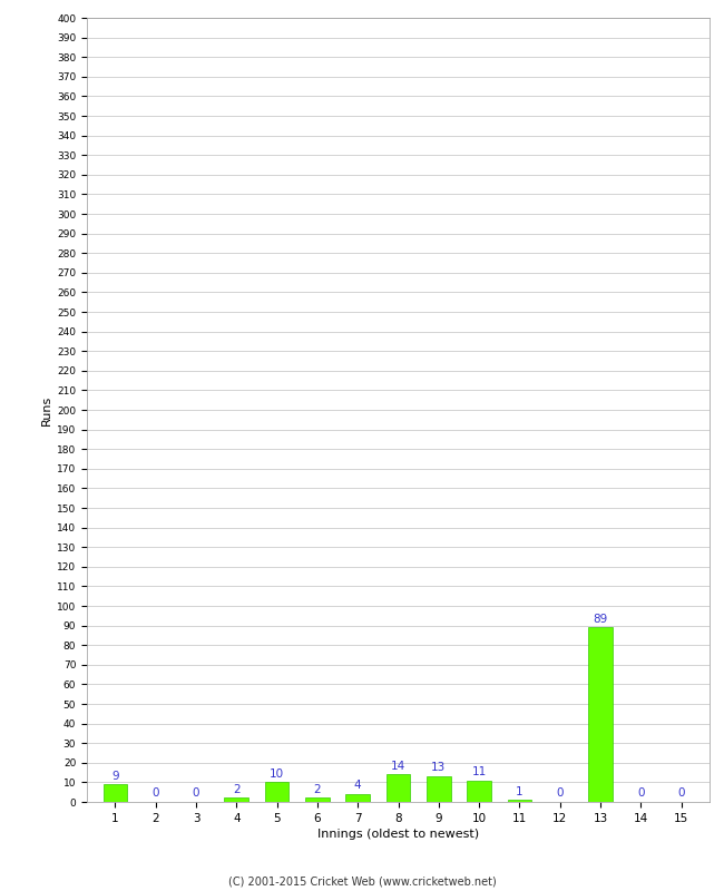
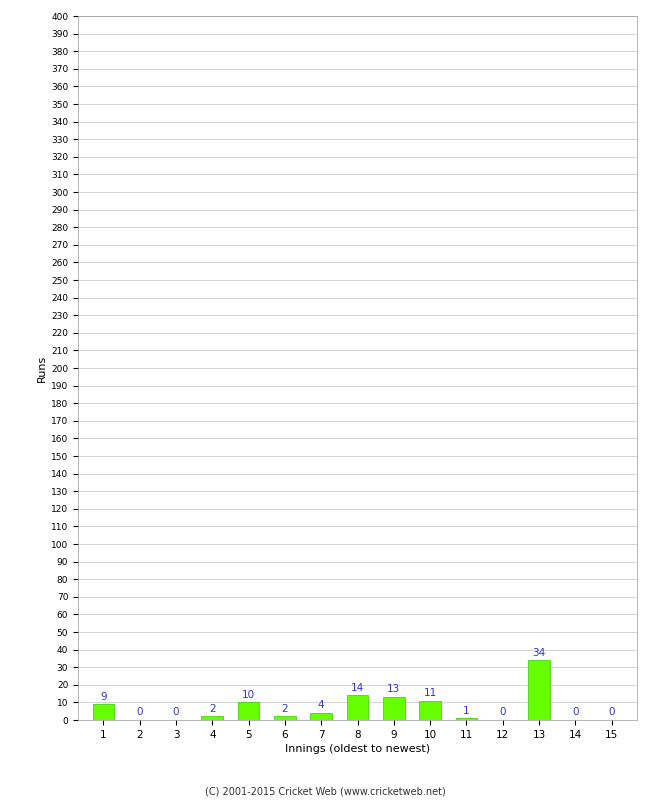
13: 89 -> 34
